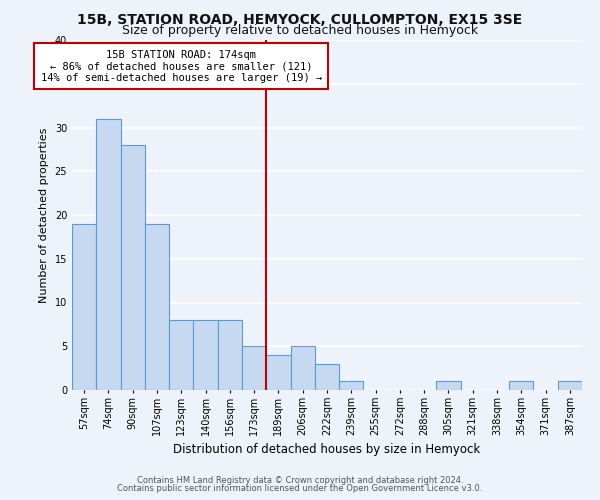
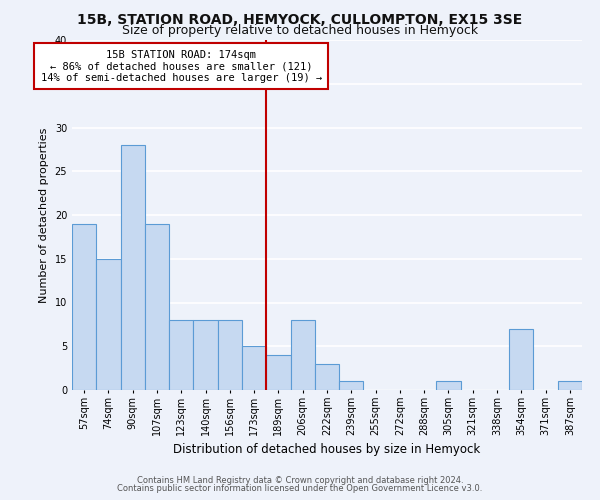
74sqm: 31 -> 15
206sqm: 5 -> 8
354sqm: 1 -> 7
